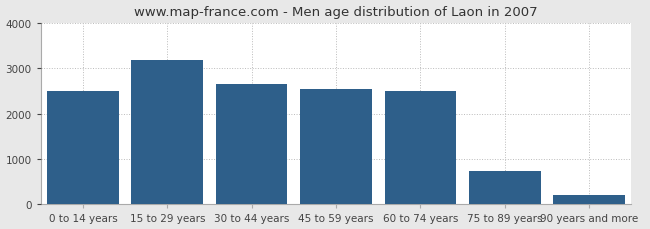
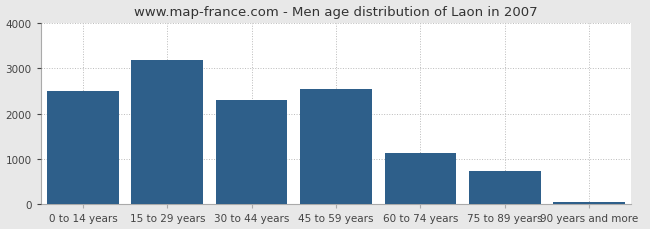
30 to 44 years: 2650 -> 2300
60 to 74 years: 2500 -> 1130
90 years and more: 200 -> 60
